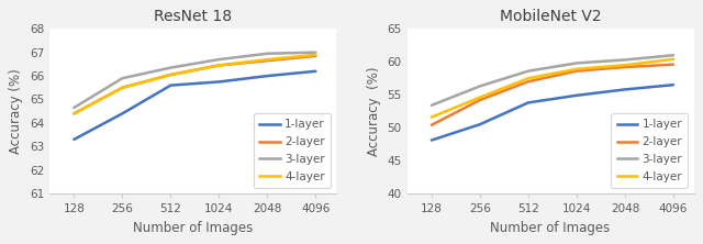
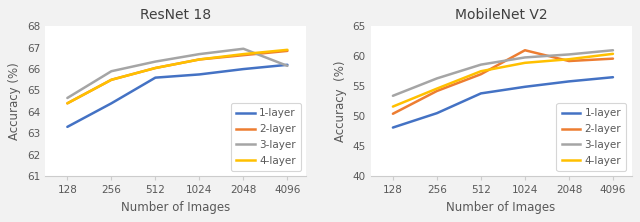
ResNet 18/3-layer/4096: 67.00 -> 66.15
MobileNet V2/2-layer/1024: 58.6 -> 61.0
